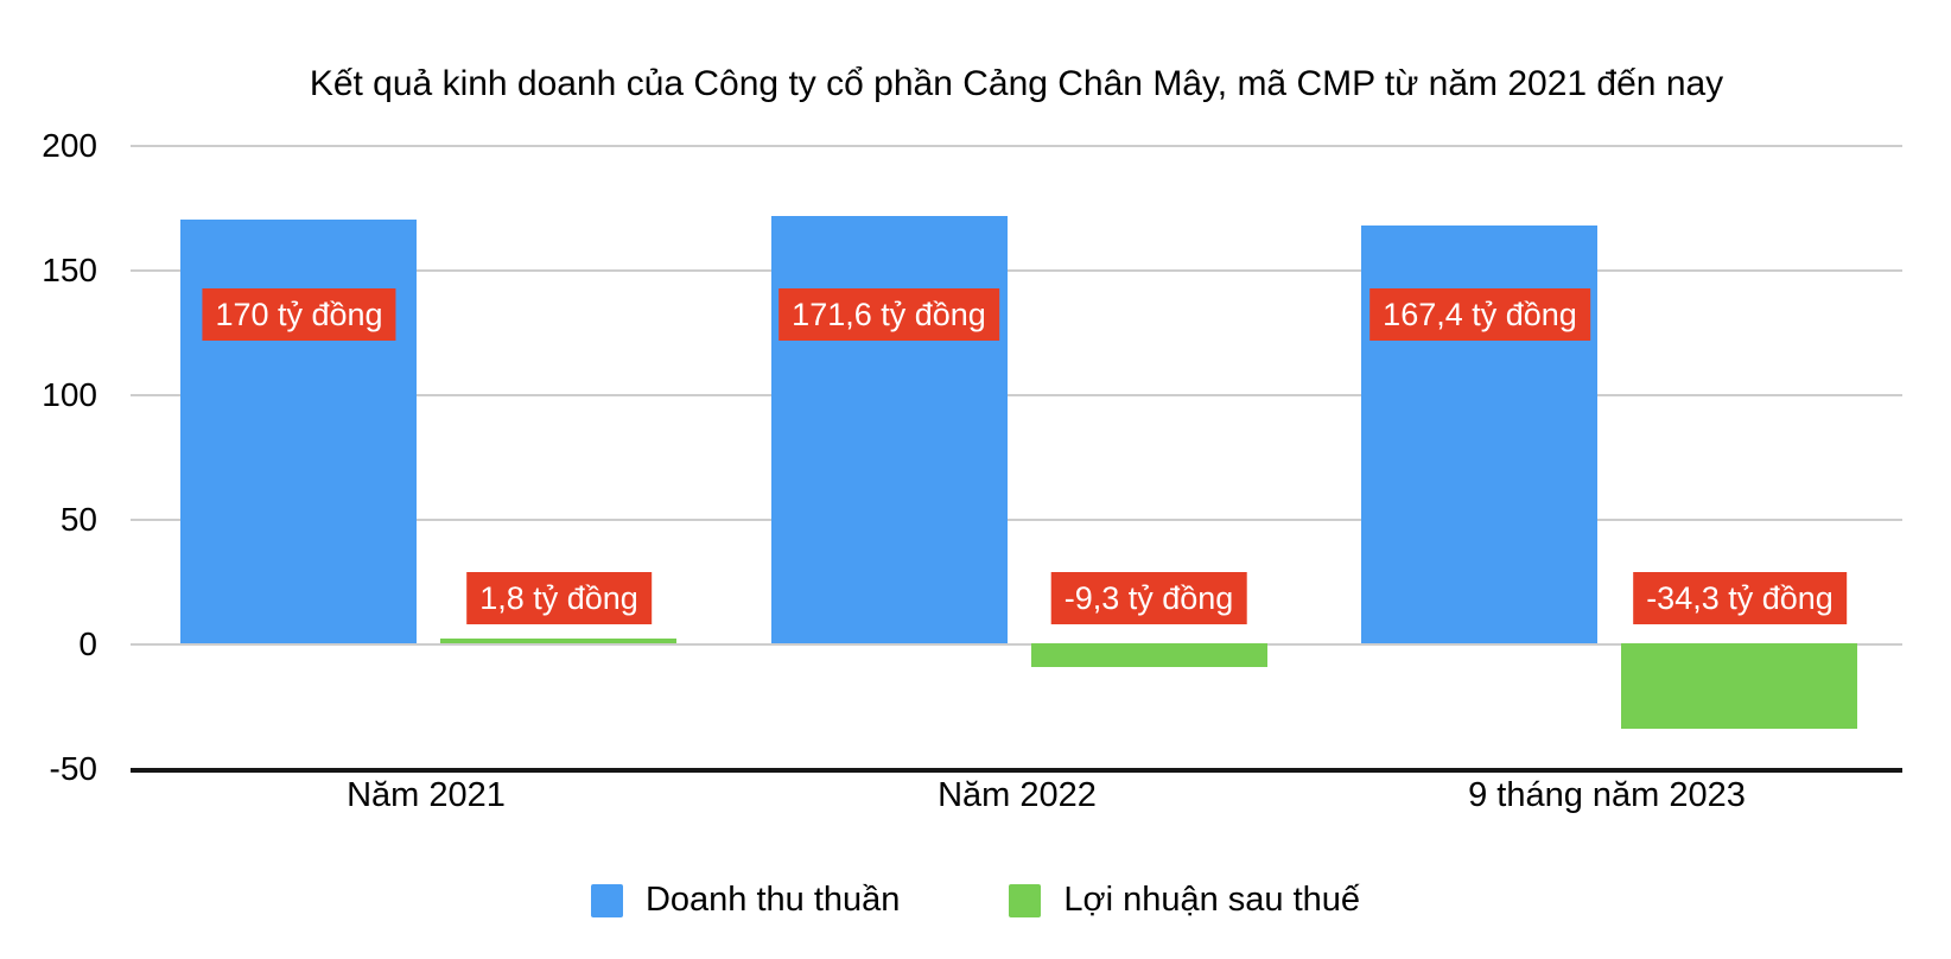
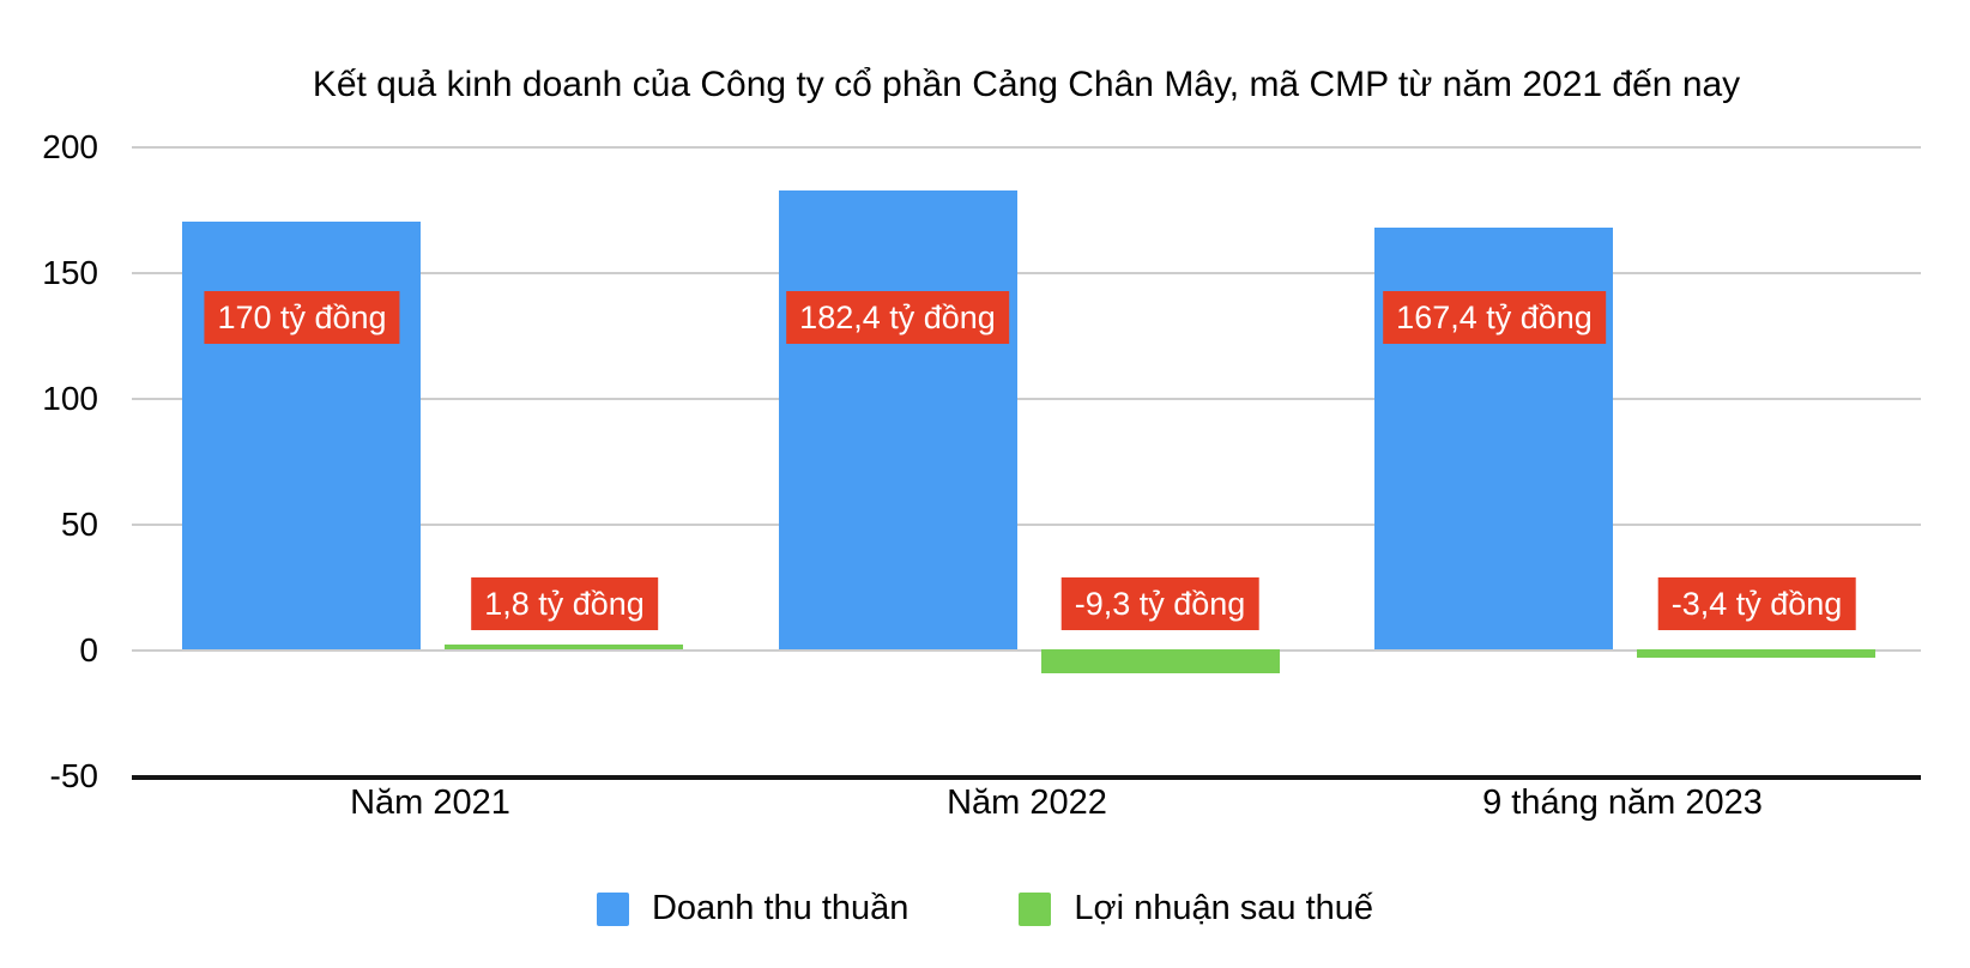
Doanh thu thuần/Năm 2022: 171,6 -> 182,4
Lợi nhuận sau thuế/9 tháng năm 2023: -34,3 -> -3,4
